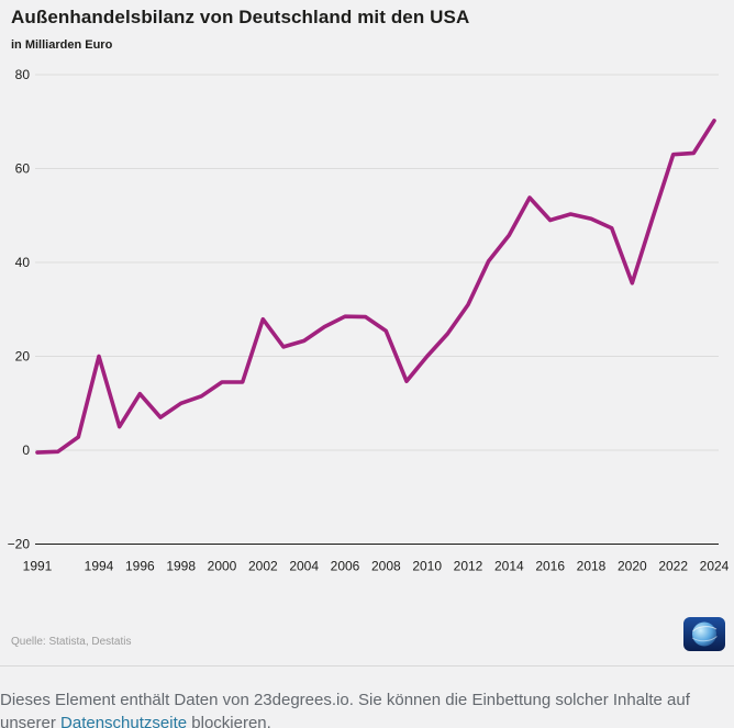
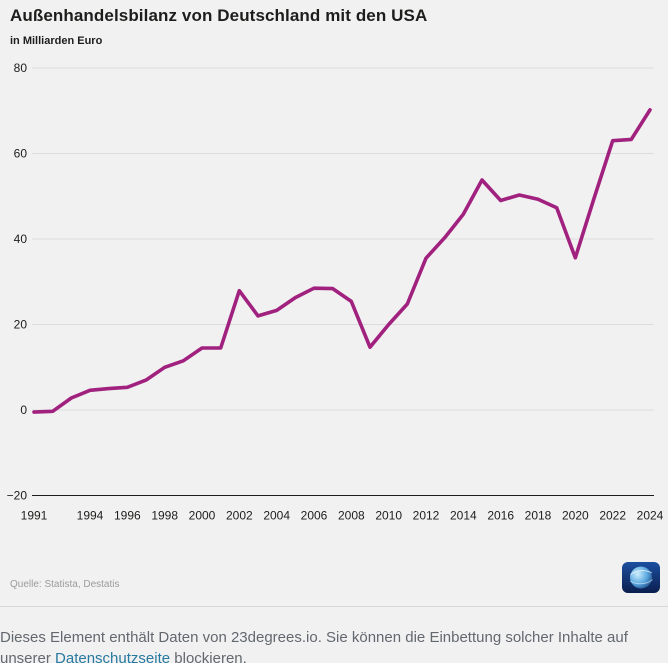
1994: 20 -> 5
1996: 12 -> 5
2012: 31 -> 36
